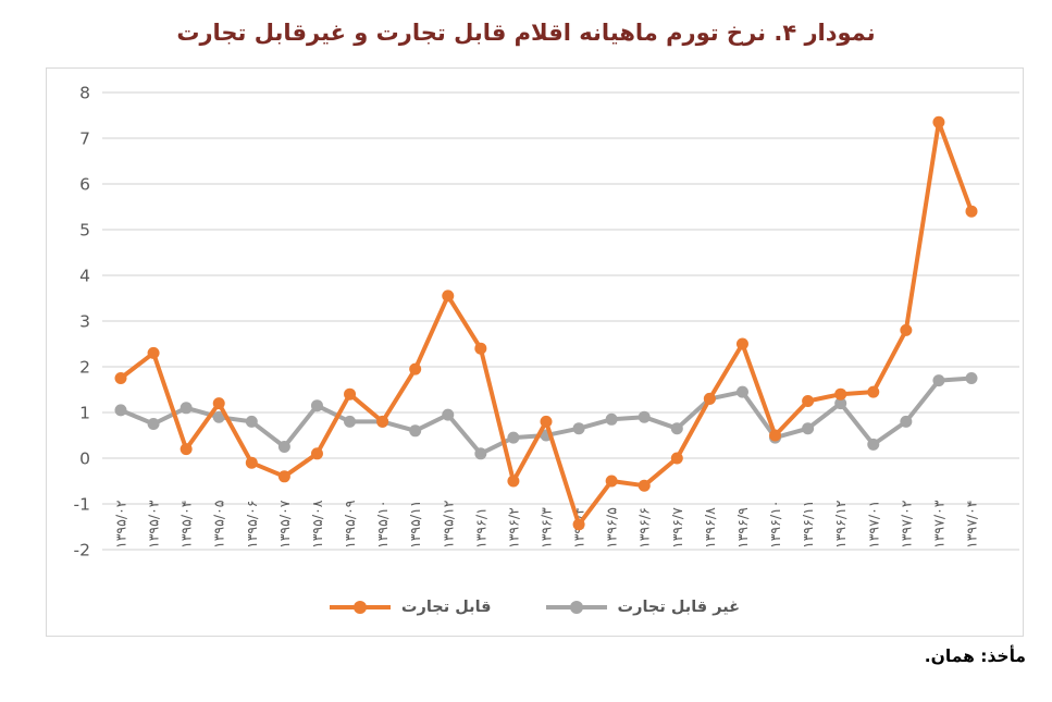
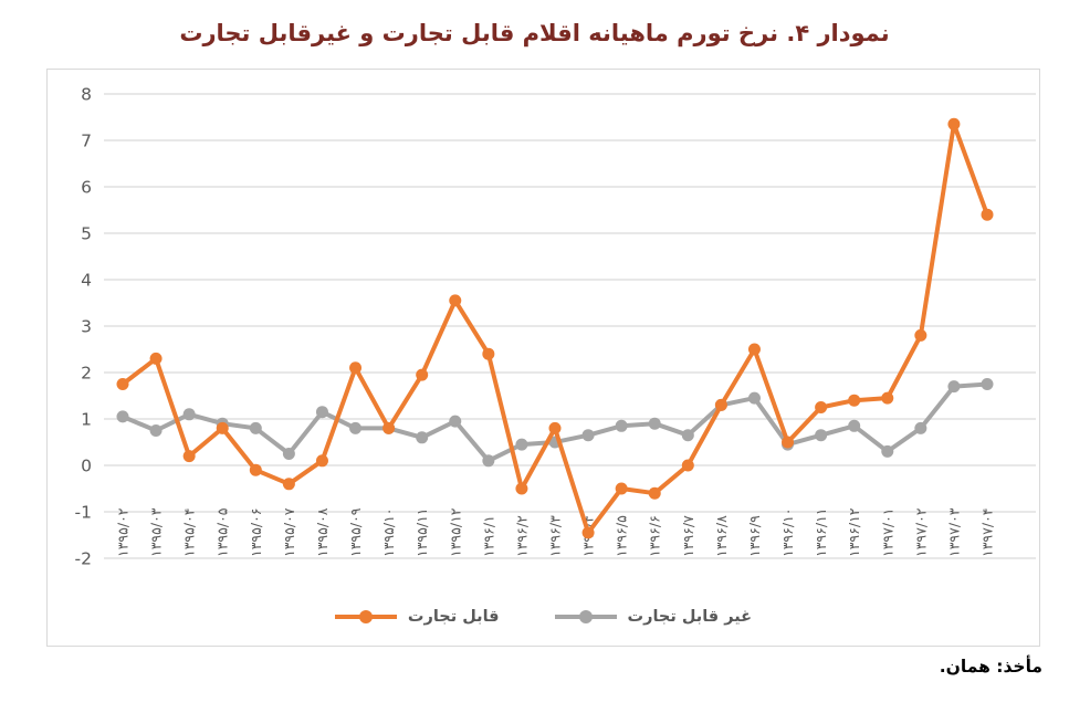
قابل تجارت/۱۳۹۵/۰۵: 1.2 -> 0.8
قابل تجارت/۱۳۹۵/۰۹: 1.4 -> 2.1
غیر قابل تجارت/۱۳۹۶/۱۲: 1.2 -> 0.8
